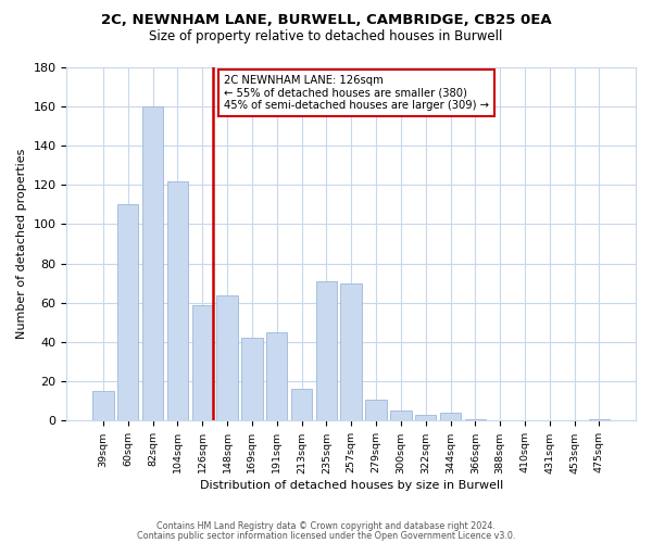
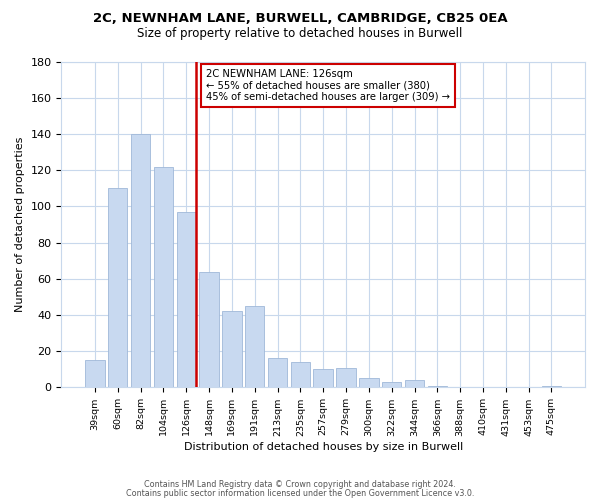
82sqm: 160 -> 140
126sqm: 59 -> 97
235sqm: 71 -> 14
257sqm: 70 -> 10
